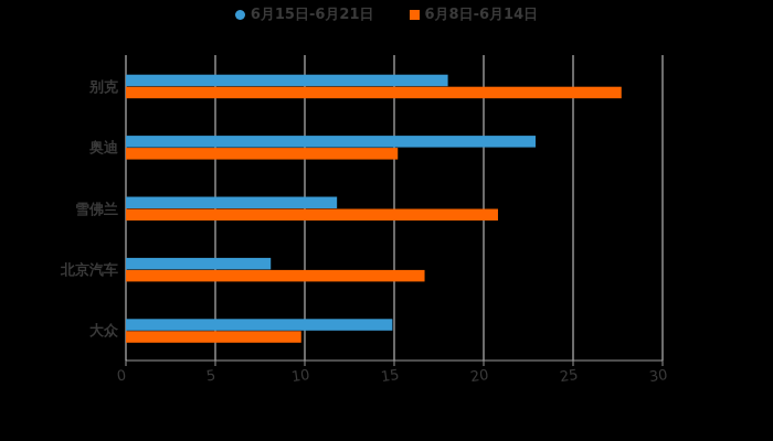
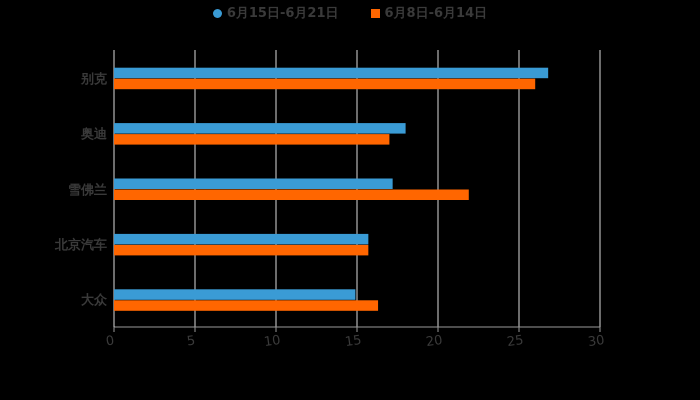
6月15日-6月21日/别克: 18.0 -> 26.8
6月8日-6月14日/别克: 27.7 -> 26.0
6月15日-6月21日/奥迪: 22.9 -> 18.0
6月8日-6月14日/奥迪: 15.2 -> 17.0
6月15日-6月21日/雪佛兰: 11.8 -> 17.2
6月8日-6月14日/雪佛兰: 20.8 -> 21.9
6月15日-6月21日/北京汽车: 8.1 -> 15.7
6月8日-6月14日/北京汽车: 16.7 -> 15.7
6月8日-6月14日/大众: 9.8 -> 16.3
